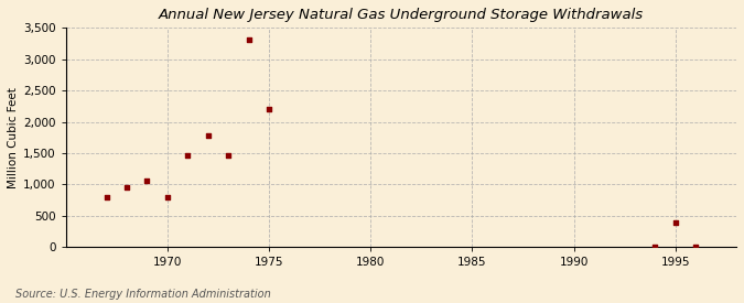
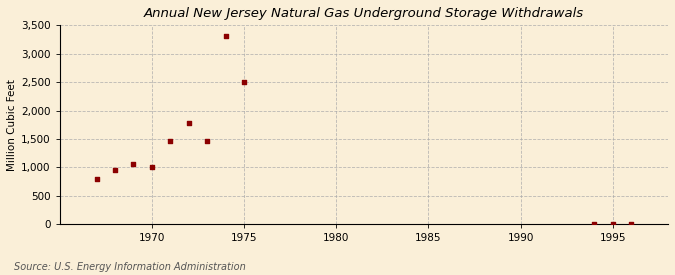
1970: 800 -> 1,000
1975: 2,200 -> 2,500
1995: 400 -> 0
